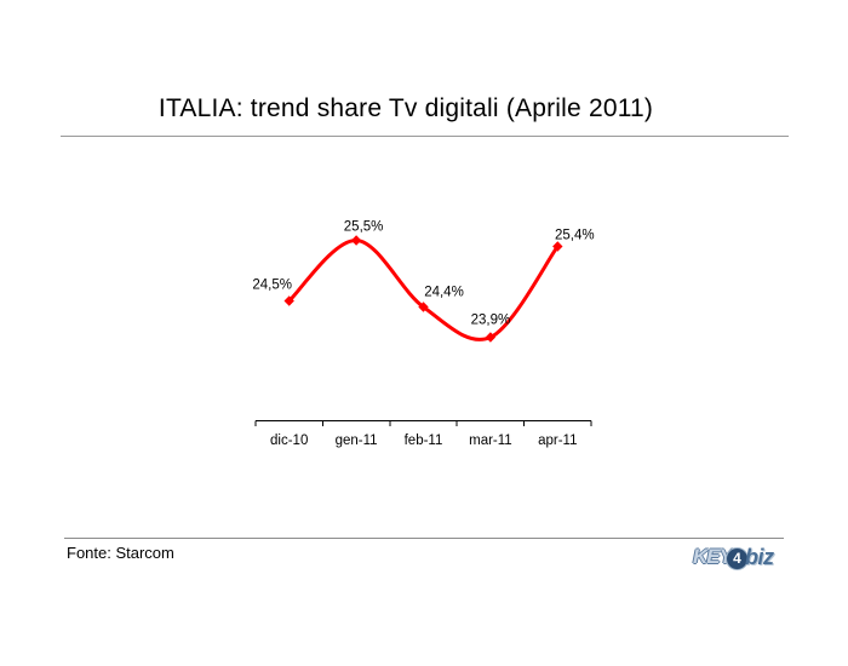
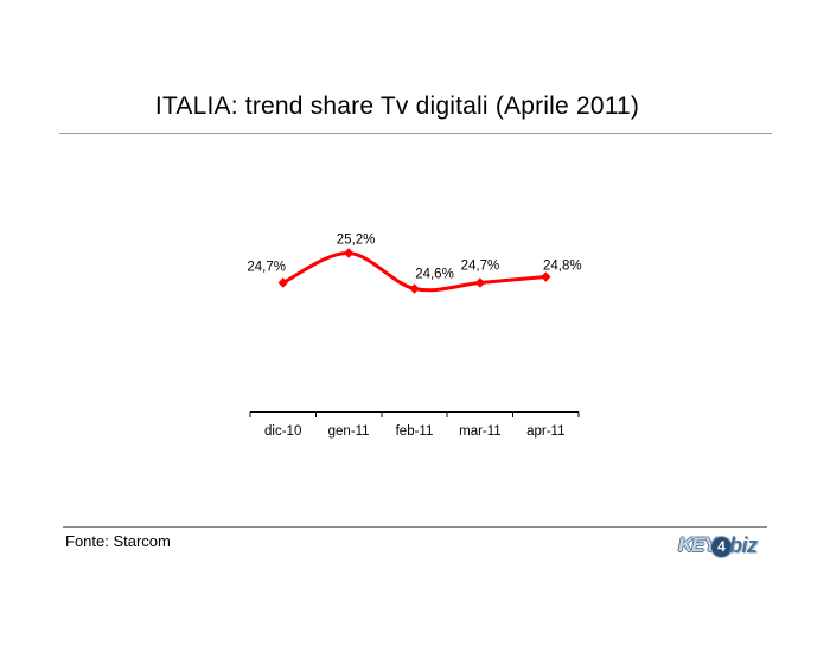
dic-10: 24,5% -> 24,7%
gen-11: 25,5% -> 25,2%
feb-11: 24,4% -> 24,6%
mar-11: 23,9% -> 24,7%
apr-11: 25,4% -> 24,8%
